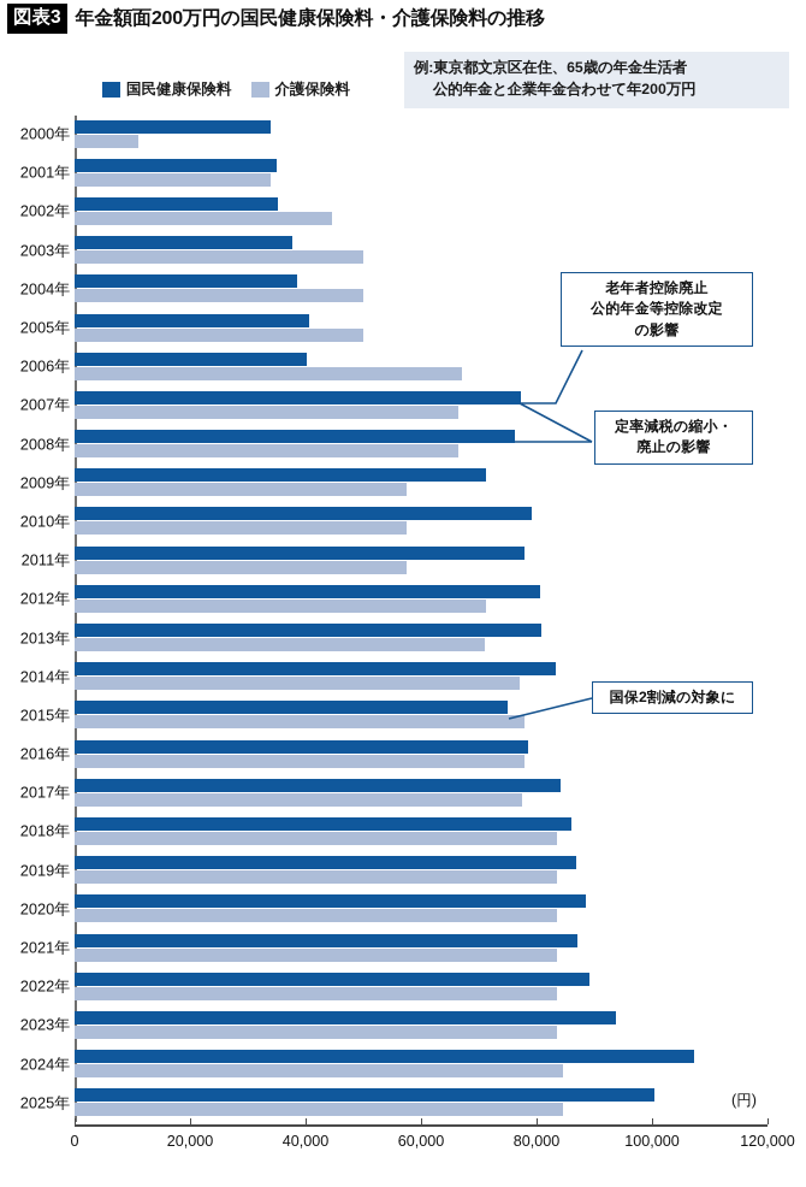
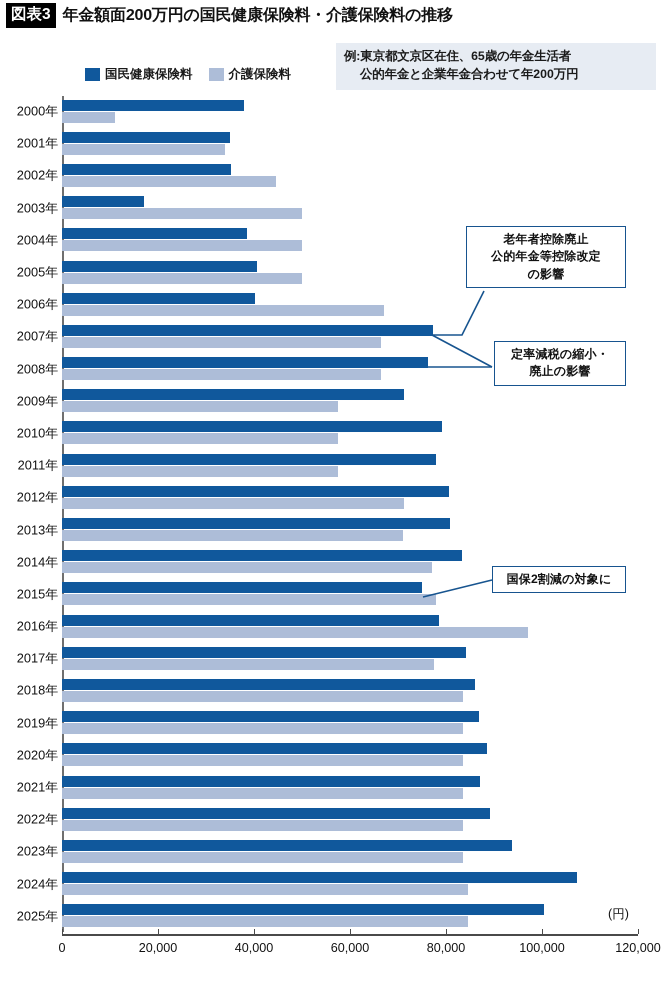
国民健康保険料/2000年: 34000 -> 38000
国民健康保険料/2003年: 38000 -> 17000
介護保険料/2016年: 78000 -> 97000
